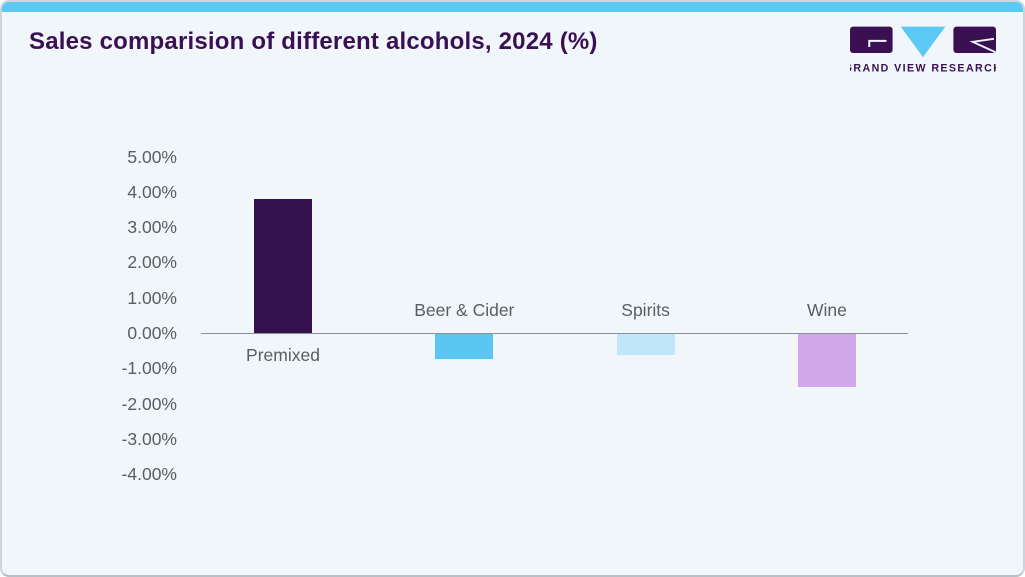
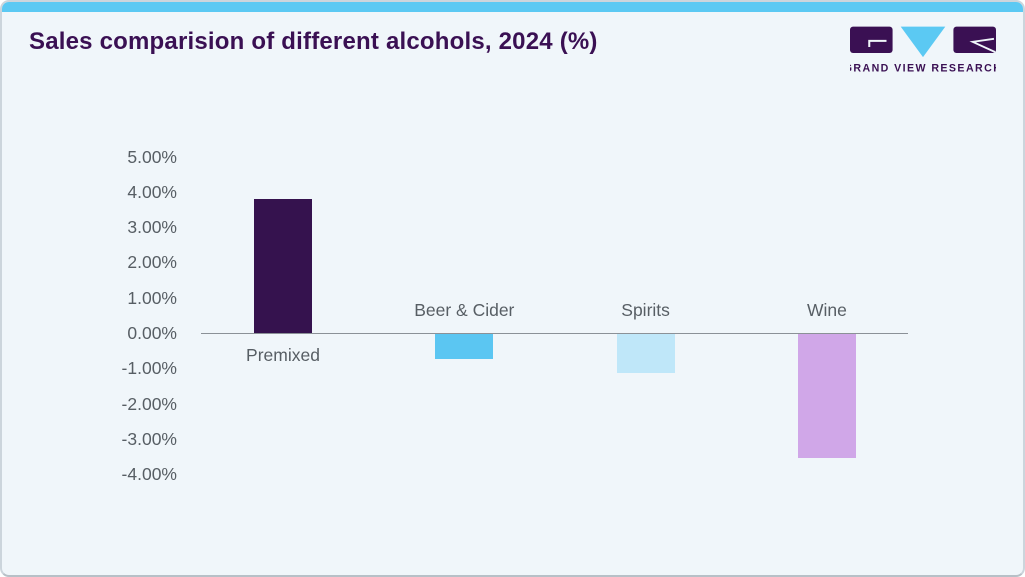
Spirits: -0.6% -> -1.1%
Wine: -1.5% -> -3.5%
